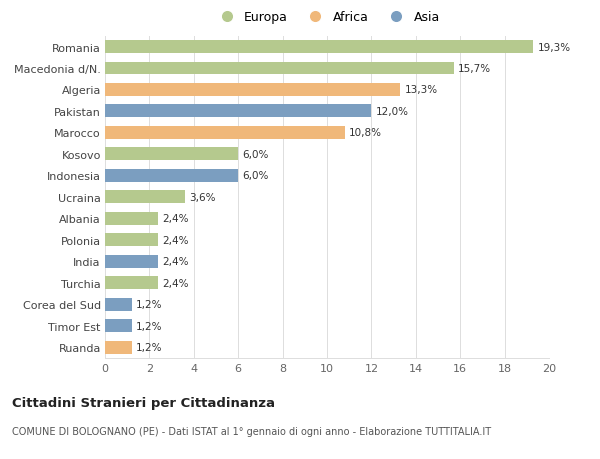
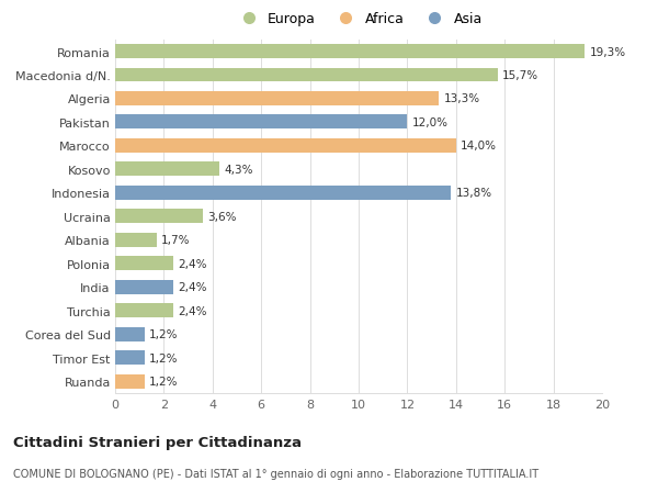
Marocco: 10,8% -> 14,0%
Kosovo: 6,0% -> 4,3%
Indonesia: 6,0% -> 13,8%
Albania: 2,4% -> 1,7%
